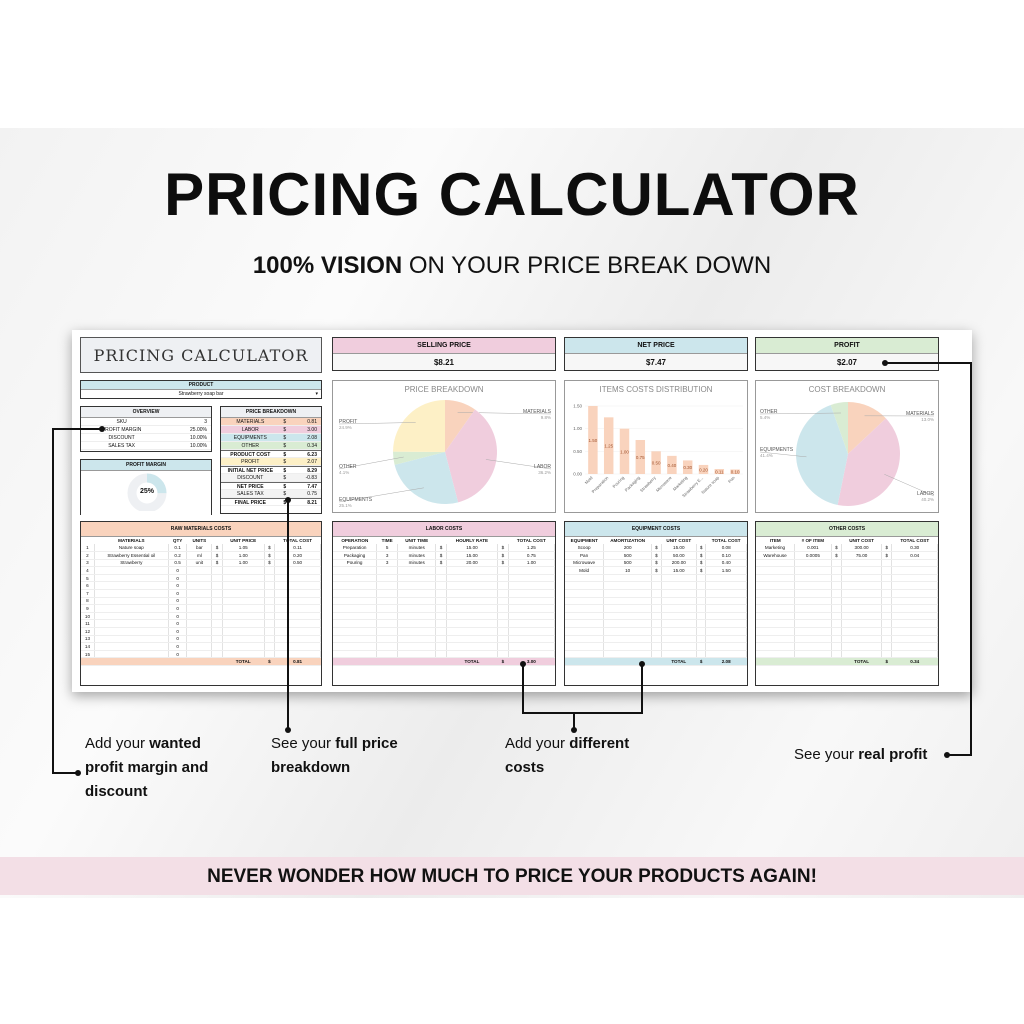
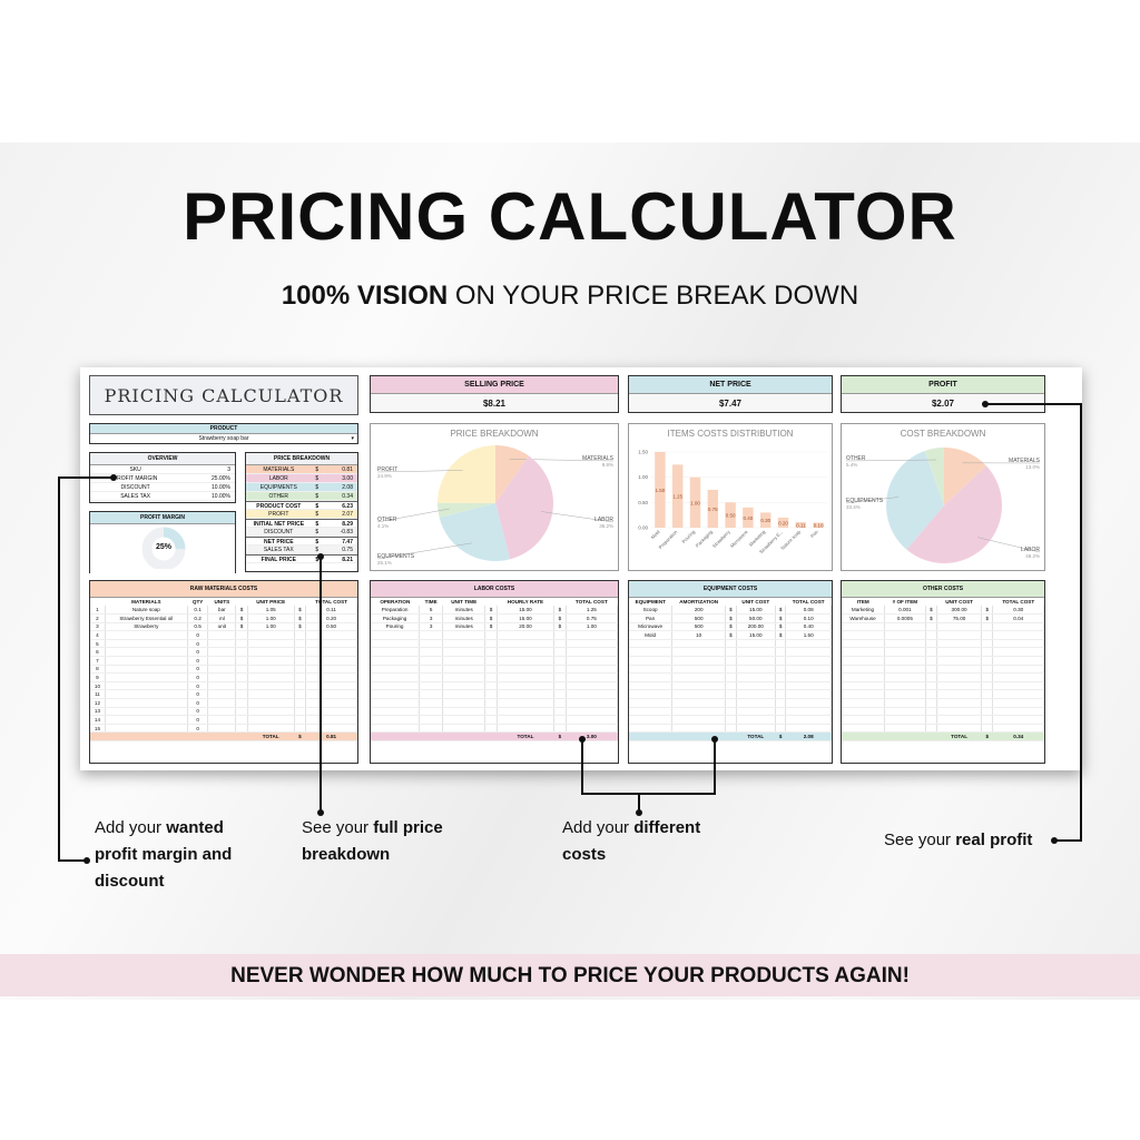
COST BREAKDOWN/LABOR: 40.2% -> 48.2%
COST BREAKDOWN/EQUIPMENTS: 41.4% -> 33.4%
